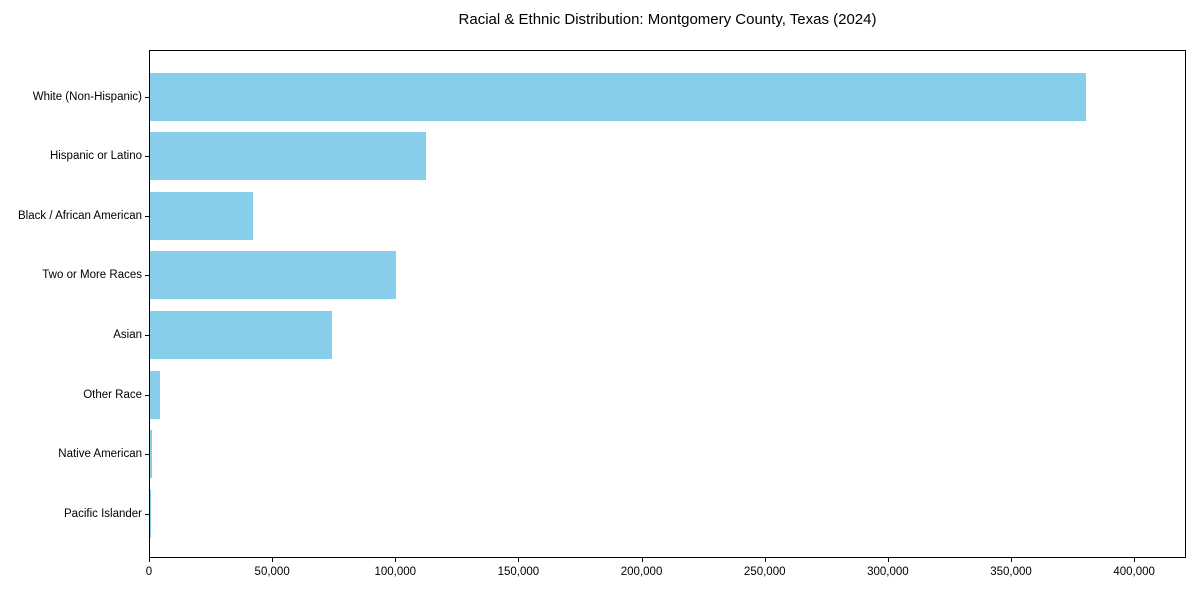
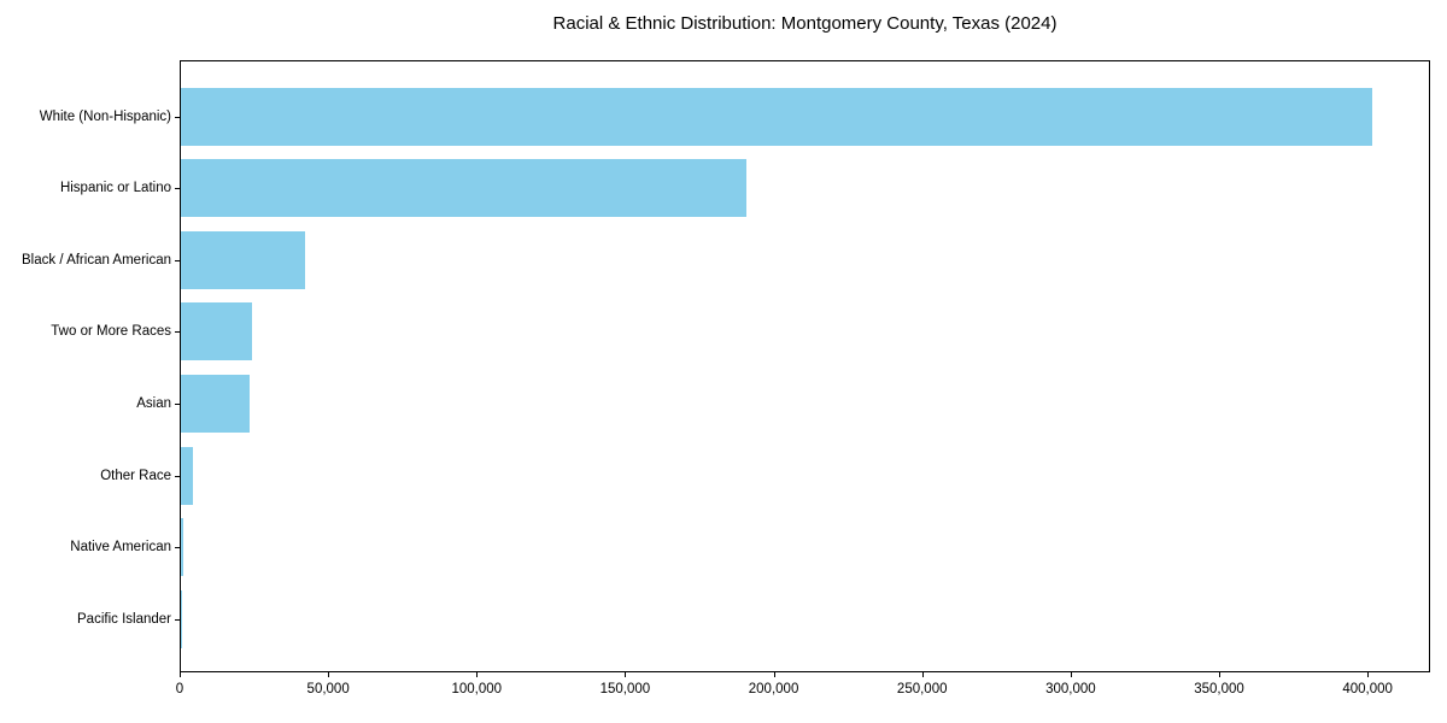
White (Non-Hispanic): 380000 -> 401000
Hispanic or Latino: 112000 -> 190000
Two or More Races: 100000 -> 24000
Asian: 74000 -> 23000
